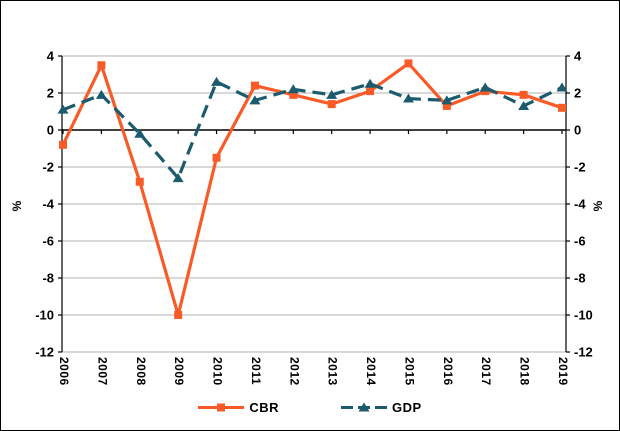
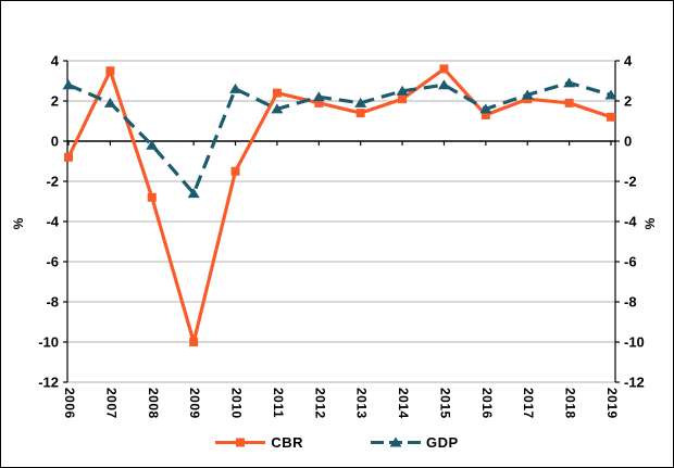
GDP/2006: 1.1 -> 2.8
GDP/2015: 1.7 -> 2.8
GDP/2018: 1.3 -> 2.9
